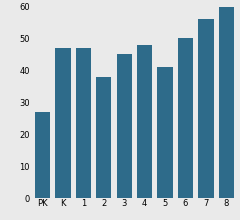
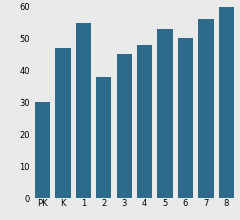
PK: 27 -> 30
1: 47 -> 55
5: 41 -> 53
